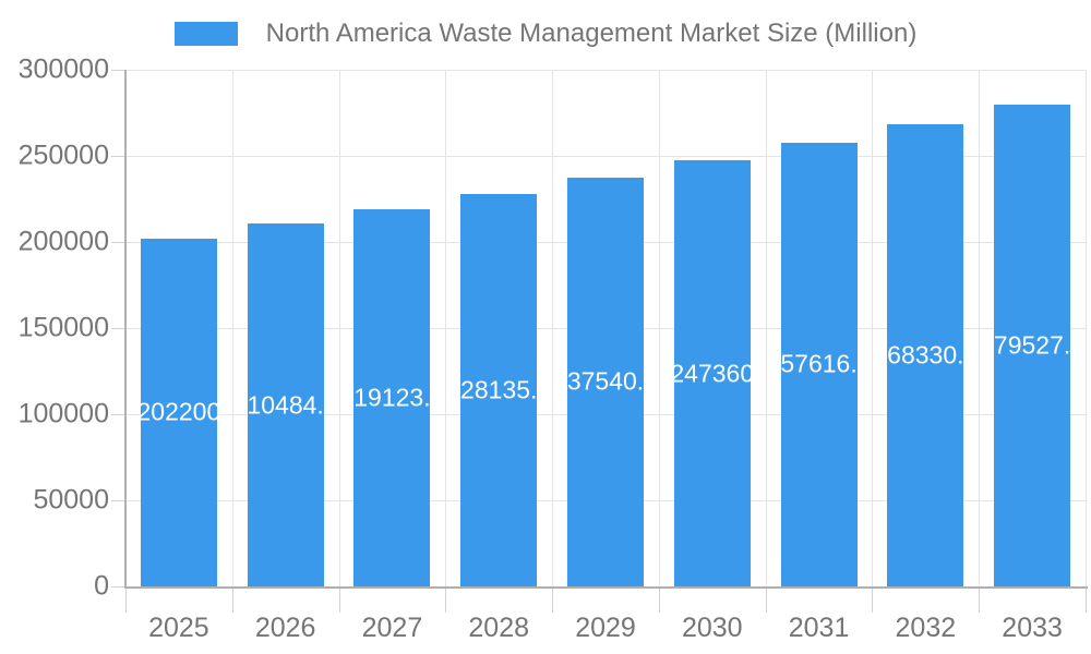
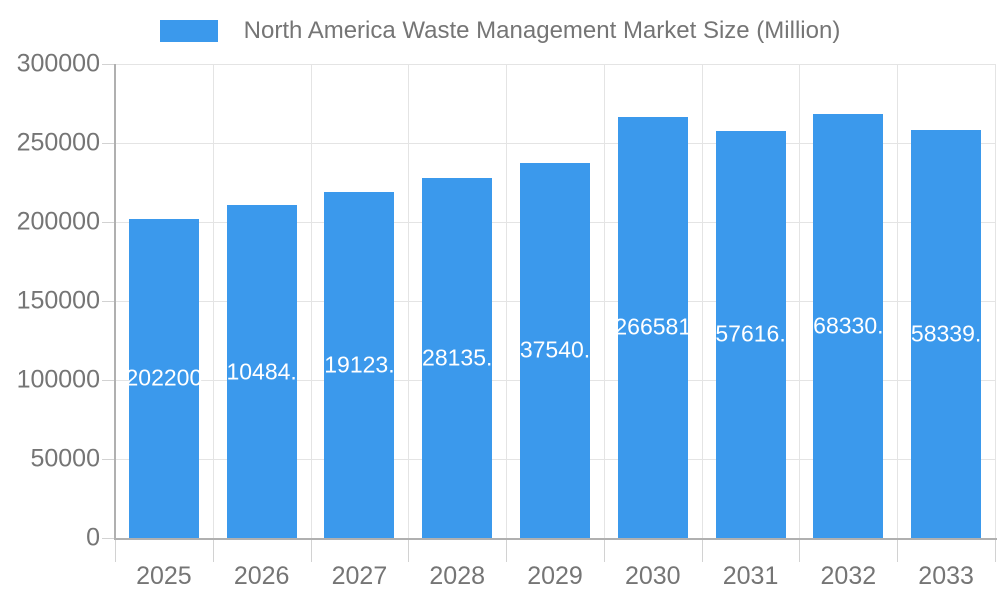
2030: 247360 -> 266581
2033: 279527.3 -> 258339.2
